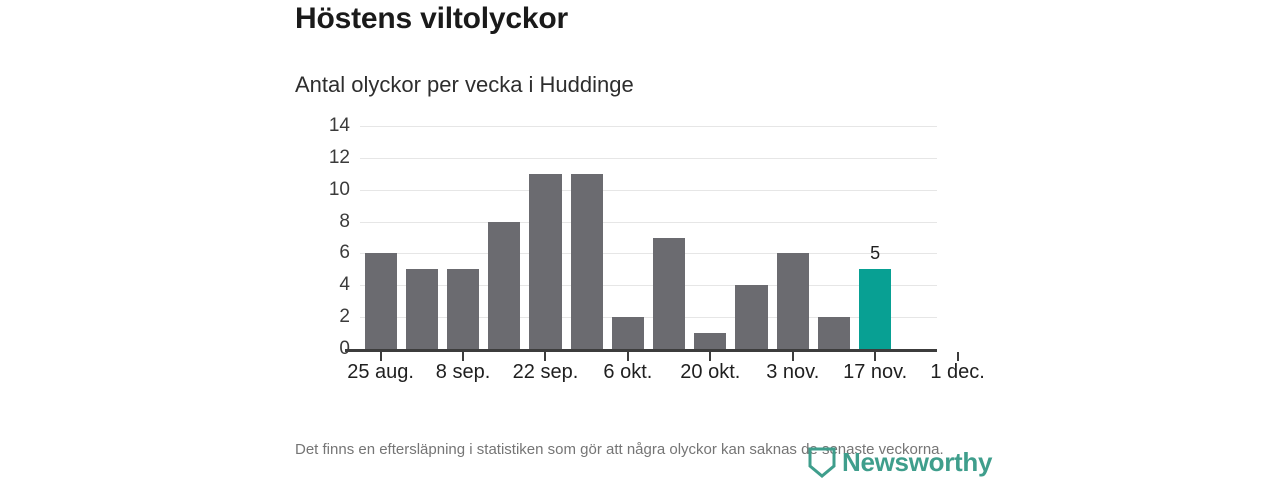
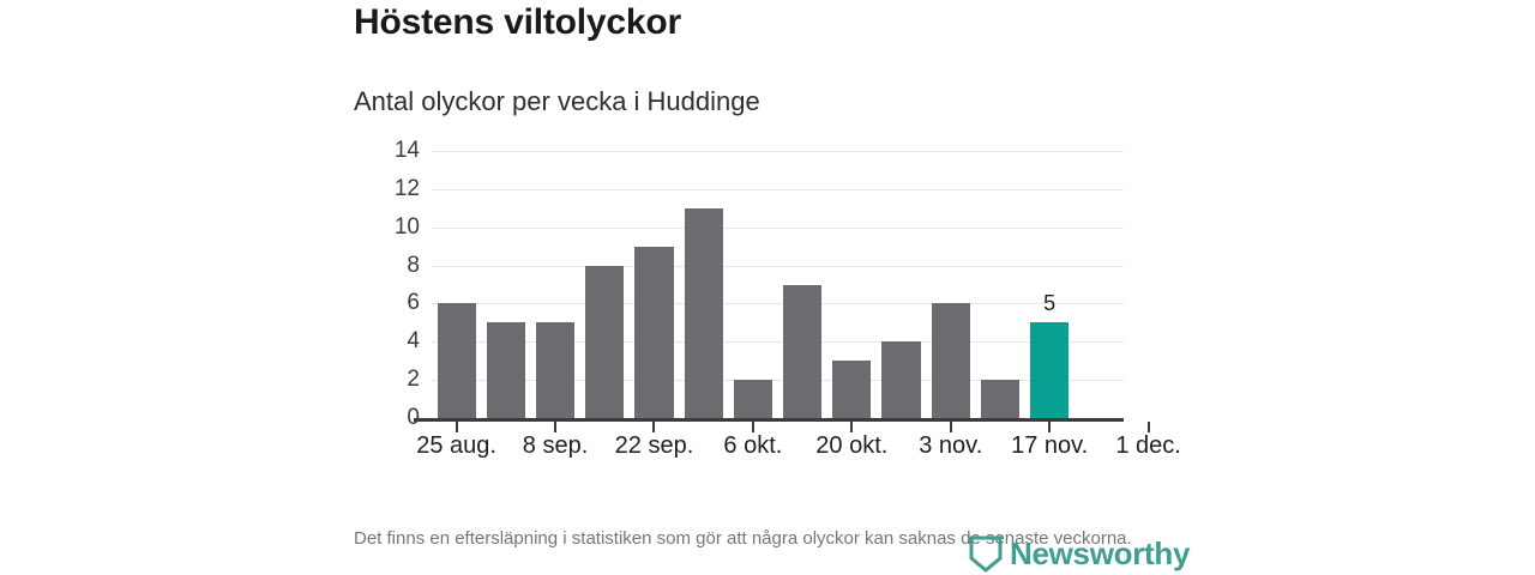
22 sep.: 11 -> 9
20 okt.: 1 -> 3
